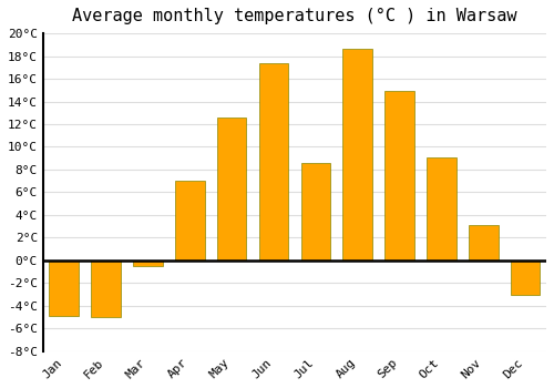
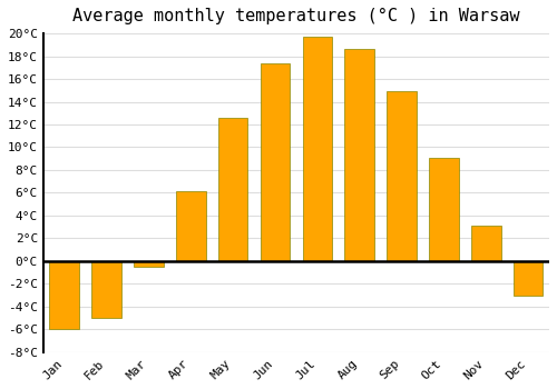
Jan: -4.9°C -> -6.0°C
Apr: 7.0°C -> 6.1°C
Jul: 8.6°C -> 19.7°C
